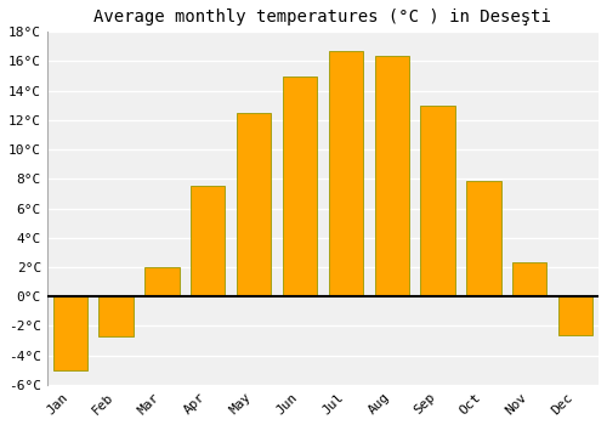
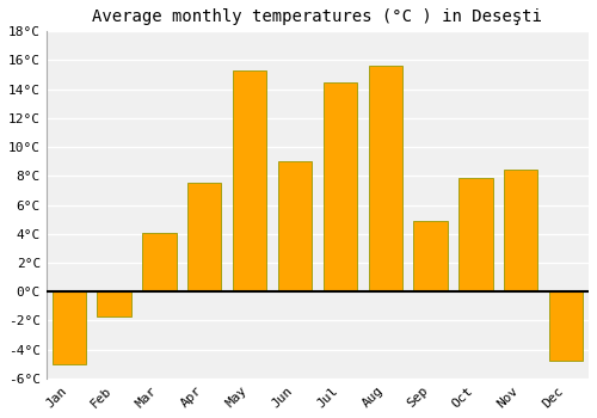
Feb: -2.7°C -> -1.7°C
Mar: 2.0°C -> 4.1°C
May: 12.5°C -> 15.3°C
Jun: 15.0°C -> 9.0°C
Jul: 16.7°C -> 14.5°C
Aug: 16.4°C -> 15.6°C
Sep: 13.0°C -> 4.9°C
Nov: 2.3°C -> 8.4°C
Dec: -2.6°C -> -4.8°C
